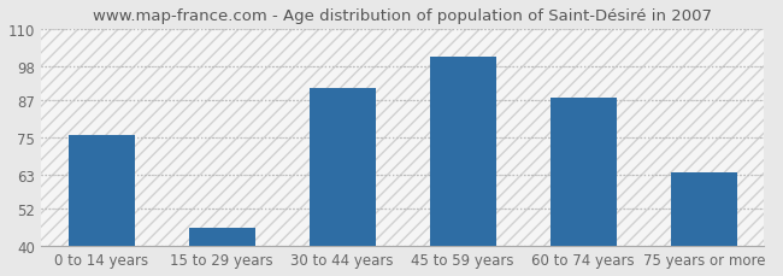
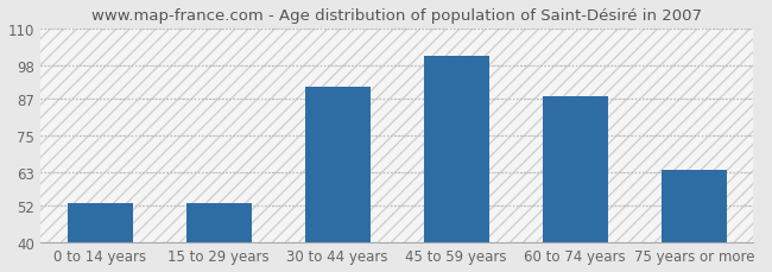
0 to 14 years: 76 -> 53
15 to 29 years: 46 -> 53
